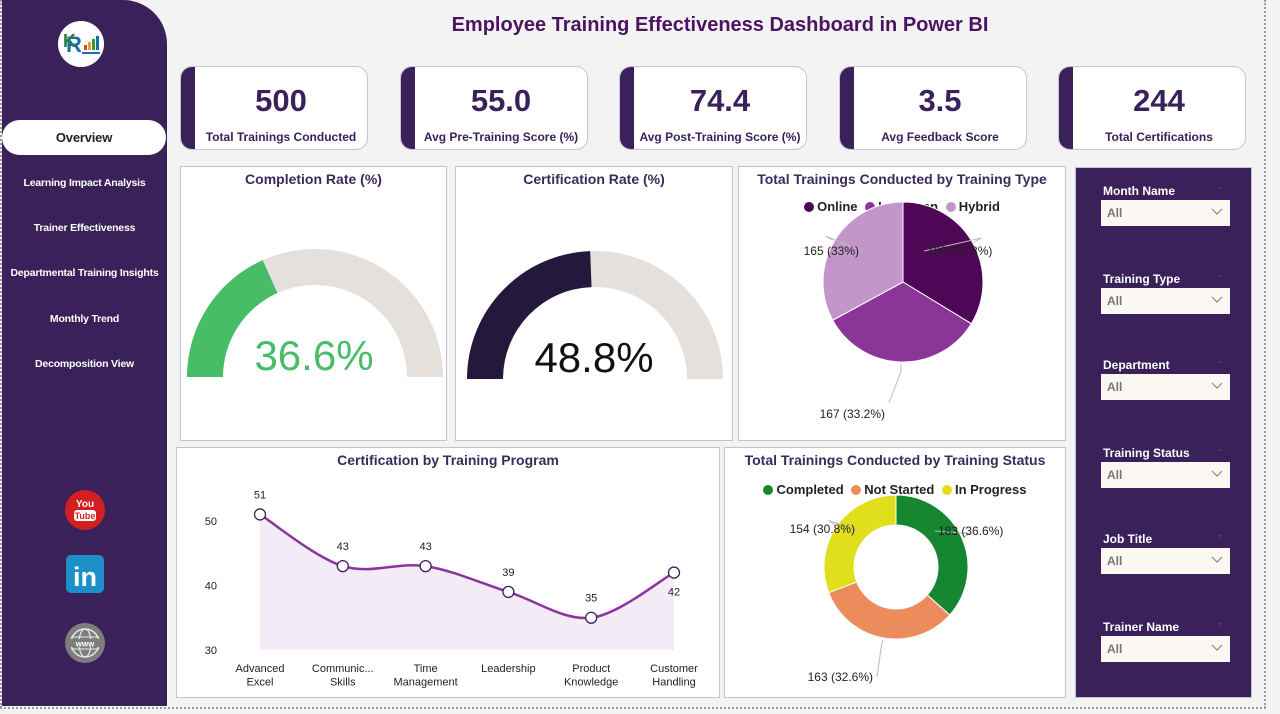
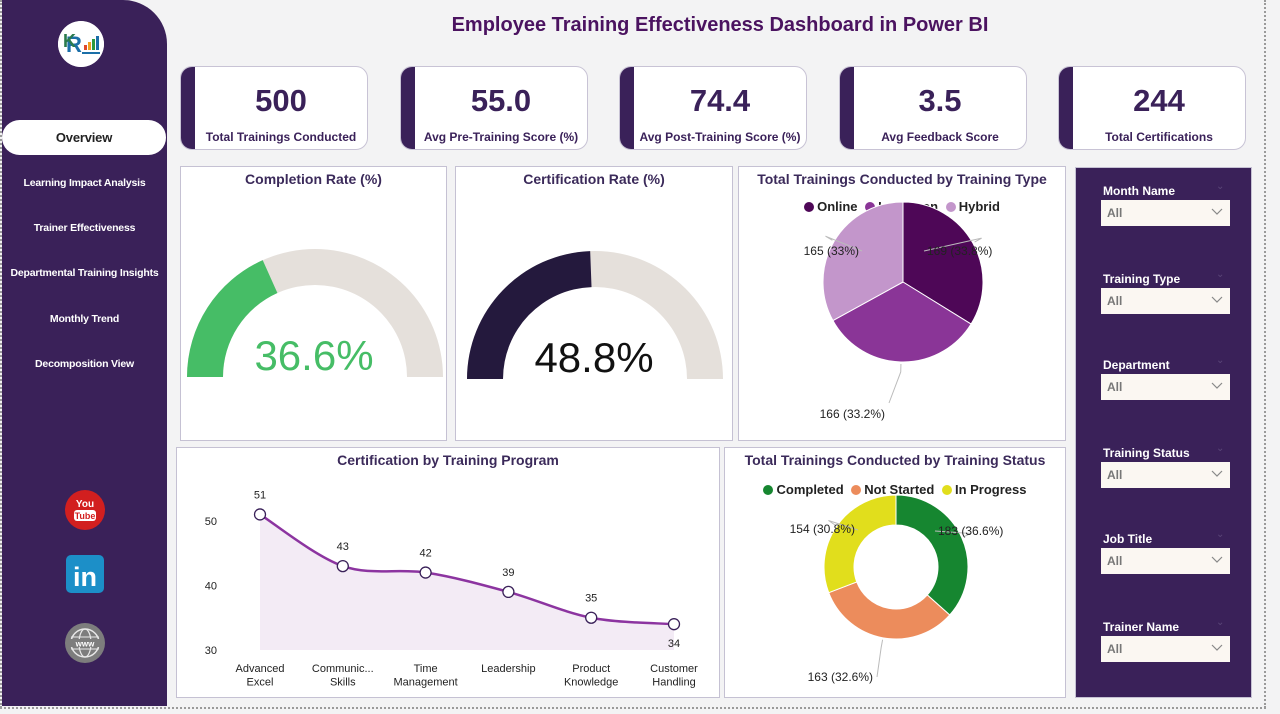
Total Trainings Conducted by Training Type/In-Person: 167 -> 166
Certification by Training Program/Time Management: 43 -> 42
Certification by Training Program/Customer Handling: 42 -> 34
